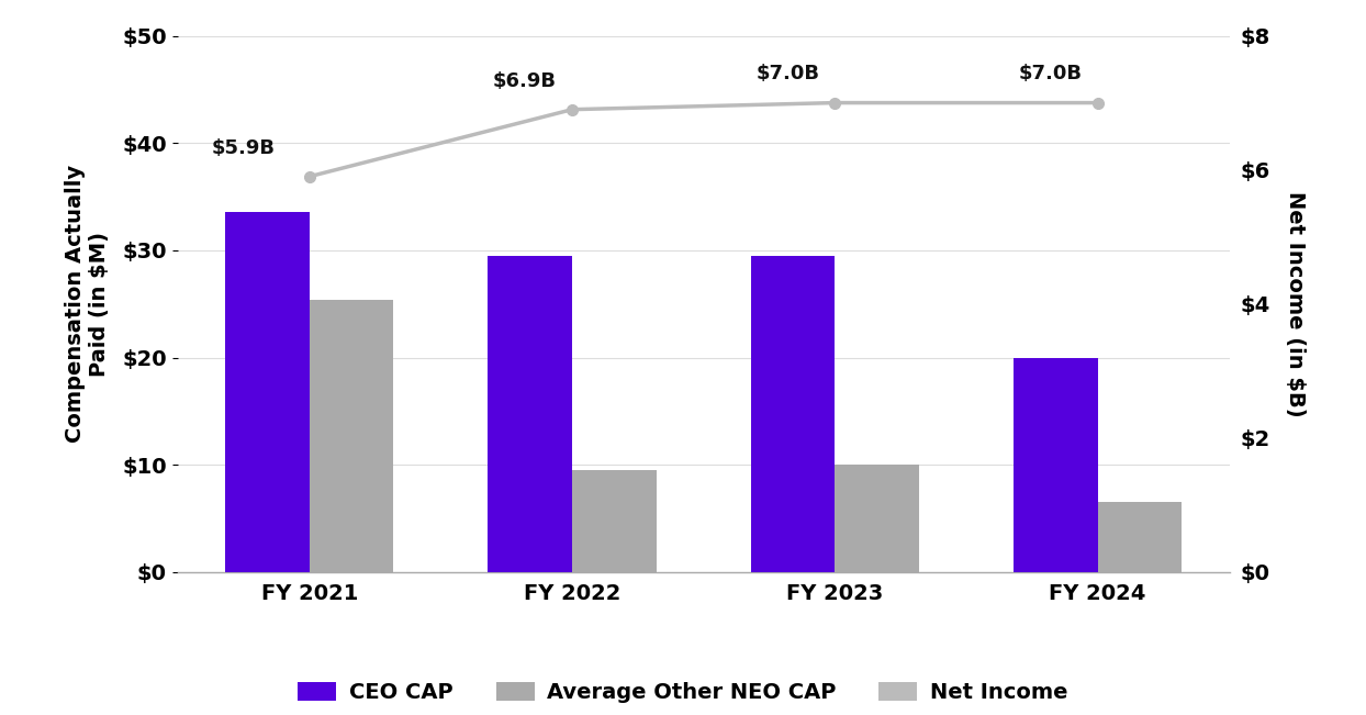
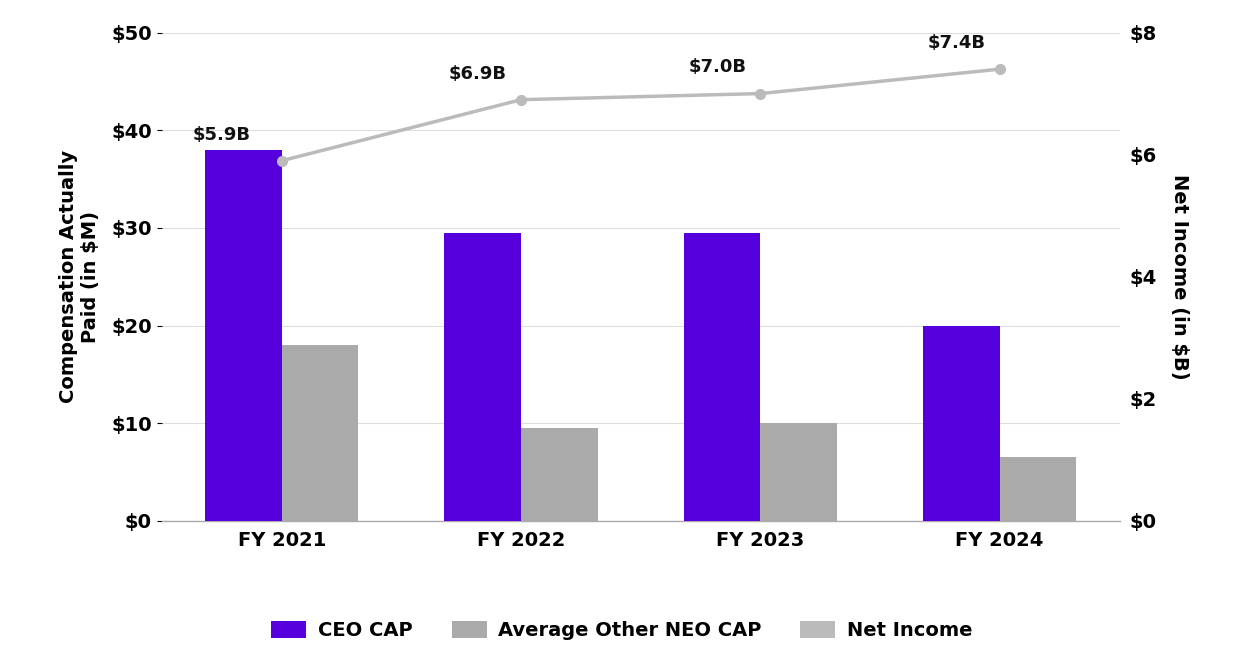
CEO CAP/FY 2021: $33.6 -> $38.0
Average Other NEO CAP/FY 2021: $25.4 -> $18.0
Net Income/FY 2024: $7.0B -> $7.4B
